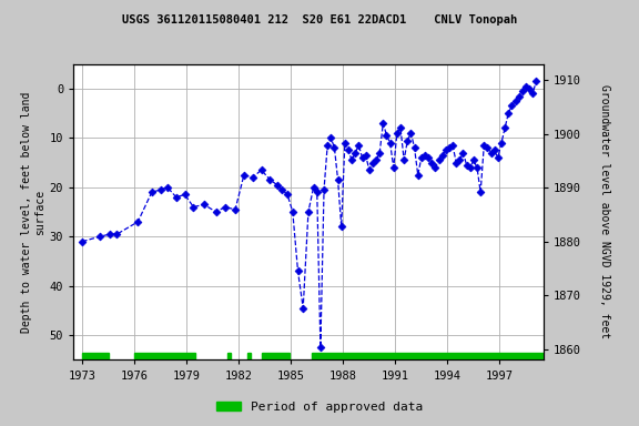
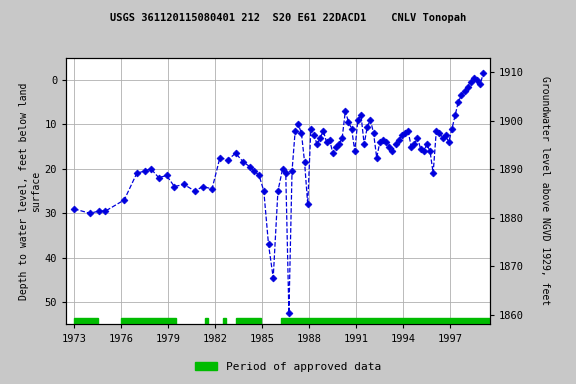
1973: 31.0 -> 29.0
